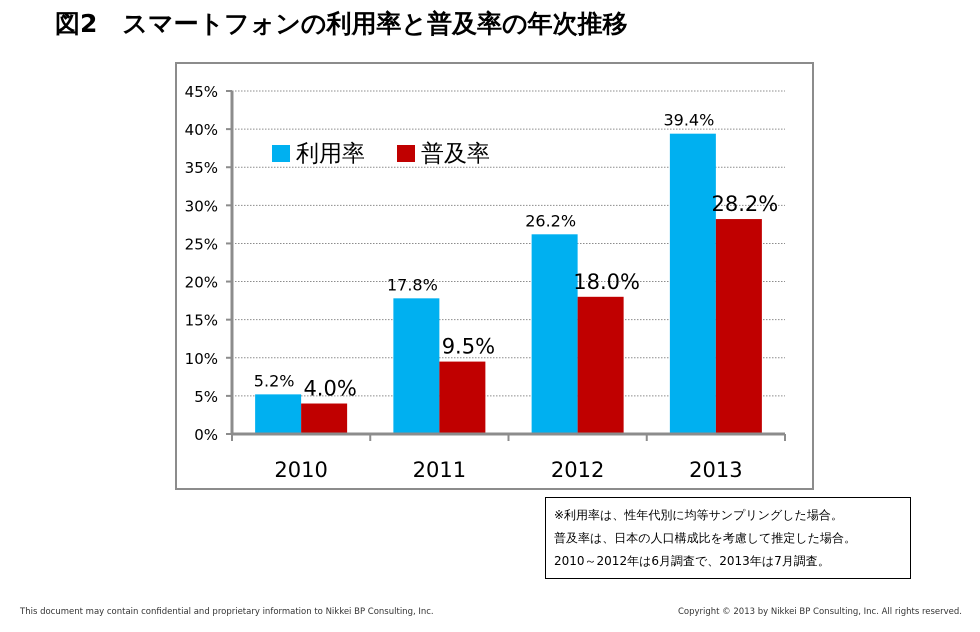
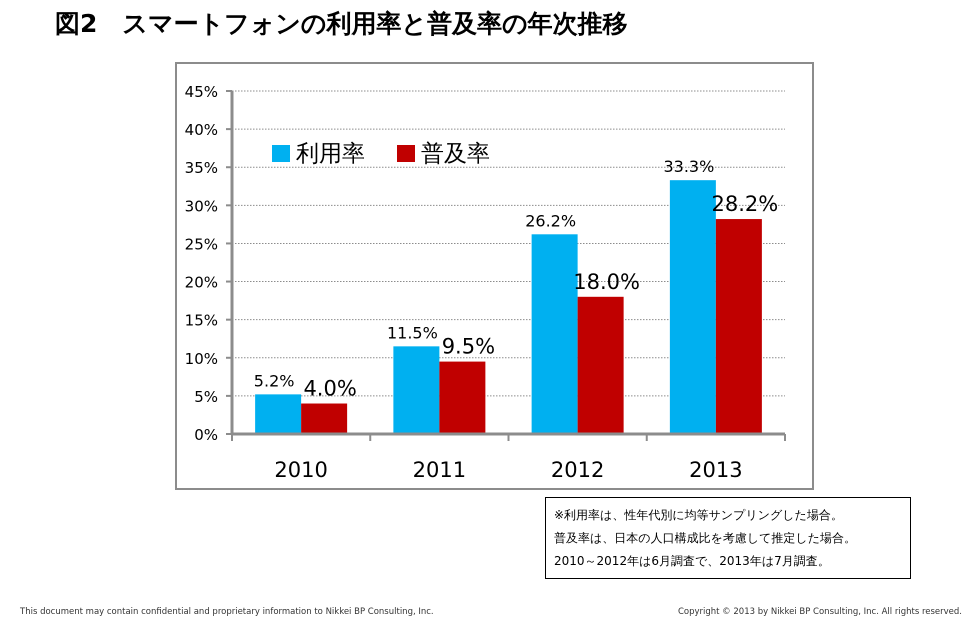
利用率/2011: 17.8% -> 11.5%
利用率/2013: 39.4% -> 33.3%
